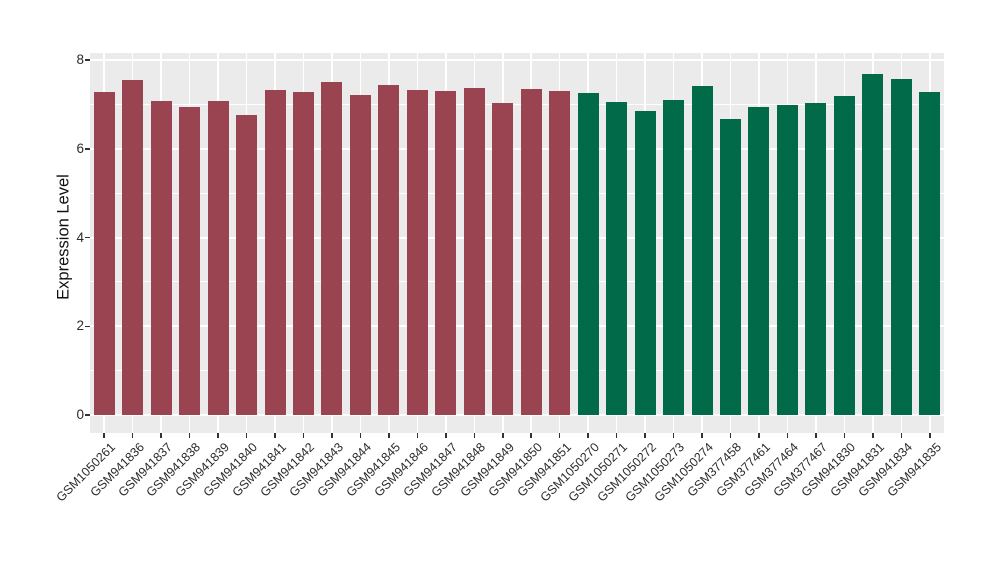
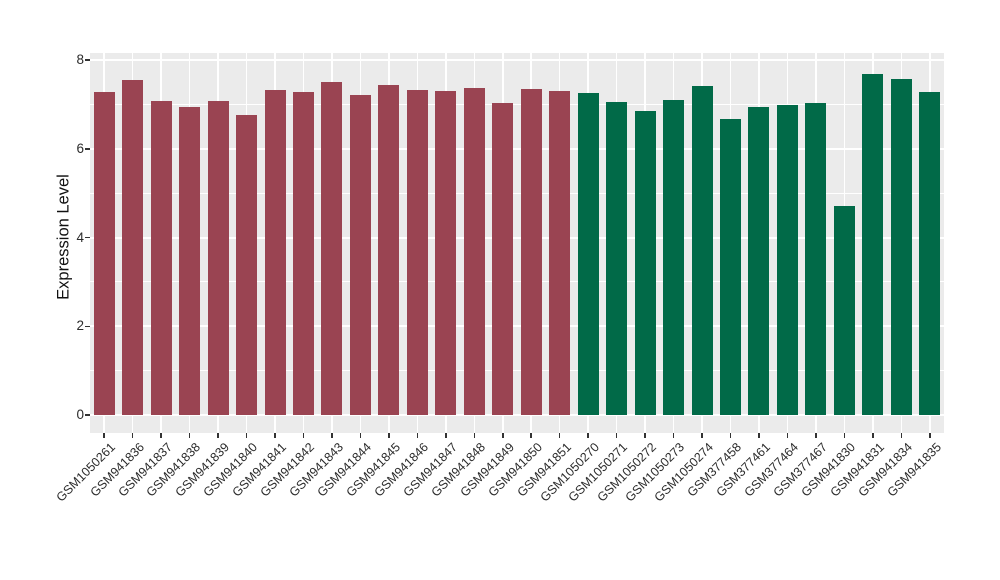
GSM941830: 7.2 -> 4.7
